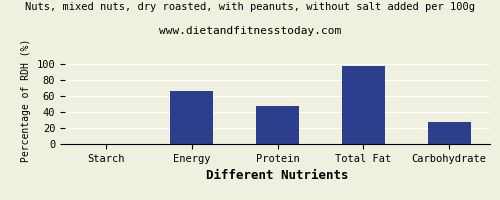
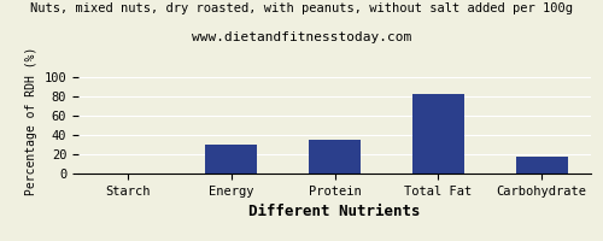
Energy: 66 -> 30
Protein: 48 -> 35
Total Fat: 98 -> 82
Carbohydrate: 28 -> 18
